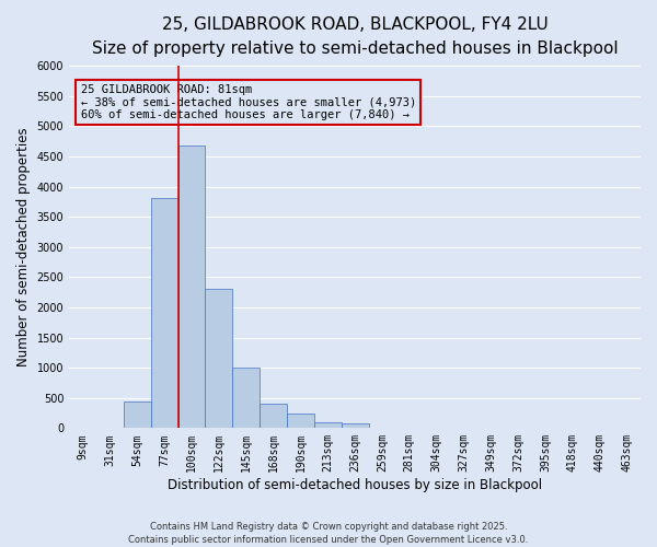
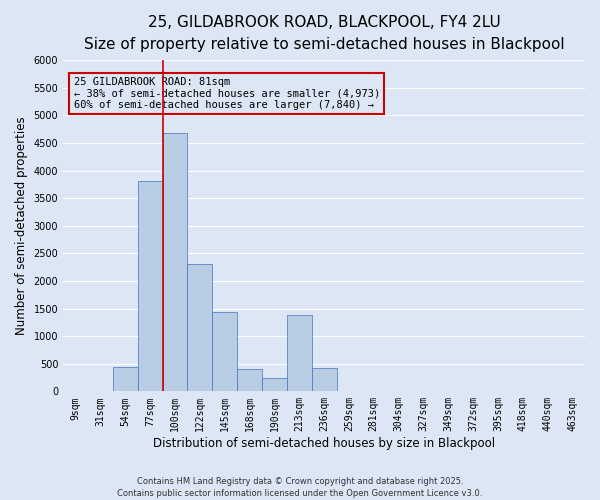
145sqm: 1000 -> 1440
213sqm: 100 -> 1380
236sqm: 70 -> 420
